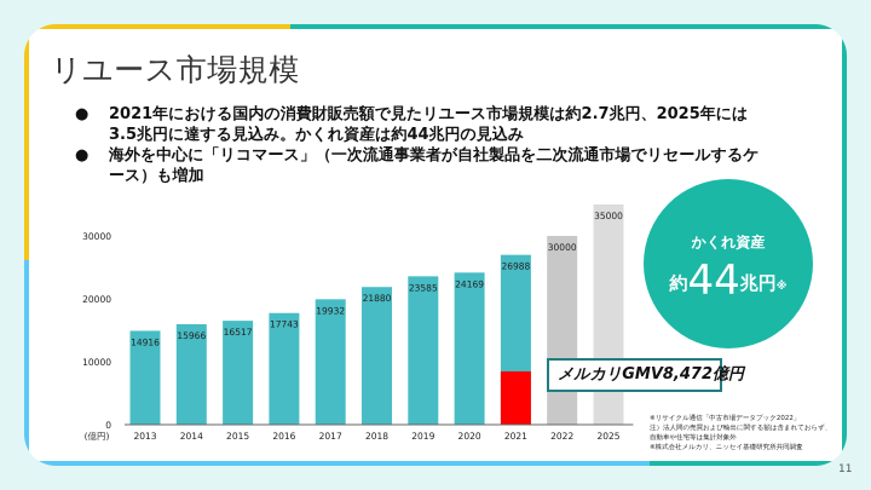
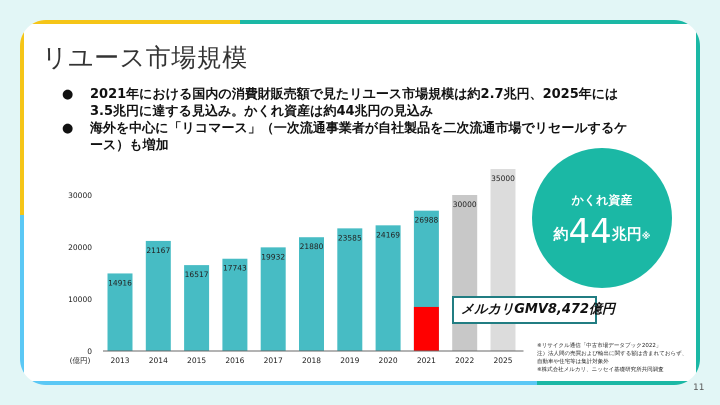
2014: 15966 -> 21167
